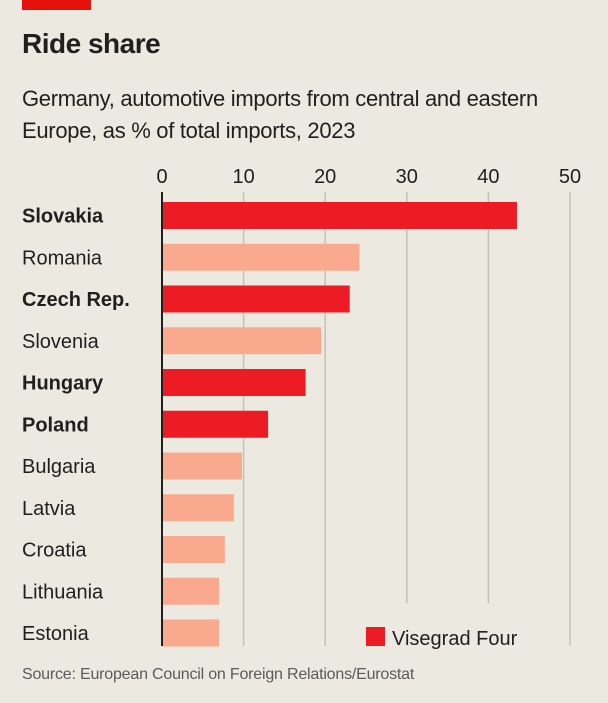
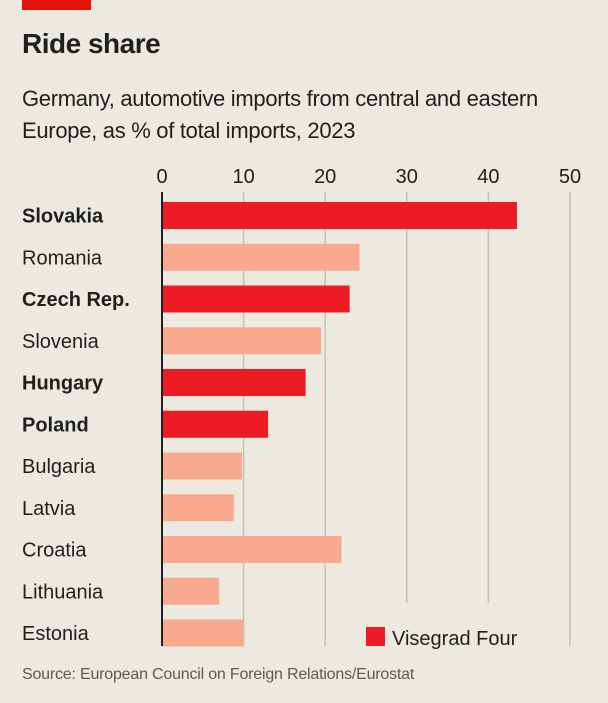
Croatia: 8 -> 22
Estonia: 7 -> 10
